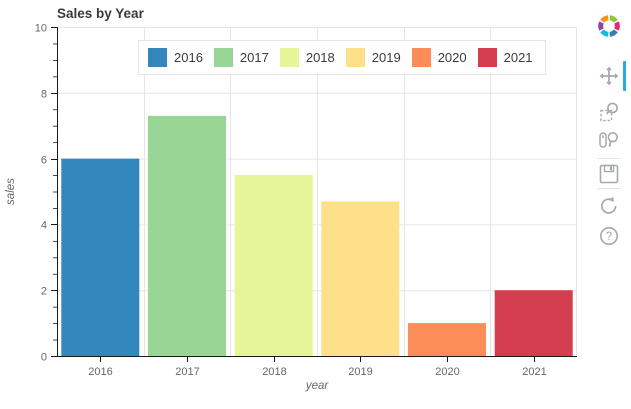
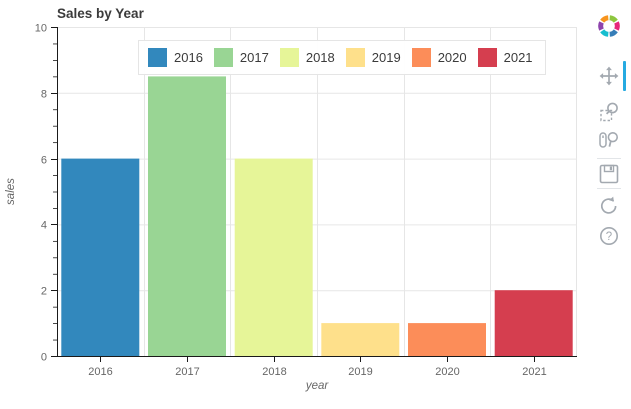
2017: 7.3 -> 8.5
2018: 5.5 -> 6.0
2019: 4.7 -> 1.0
